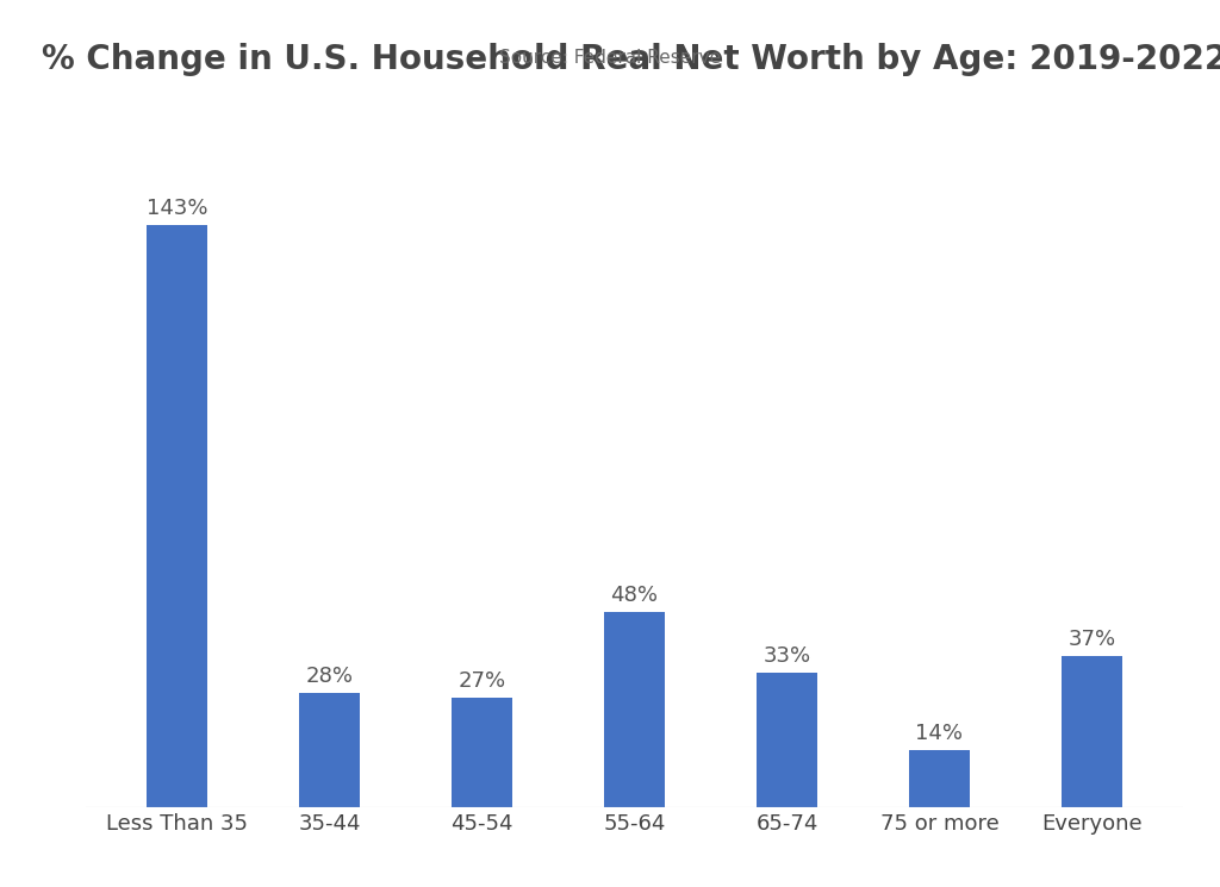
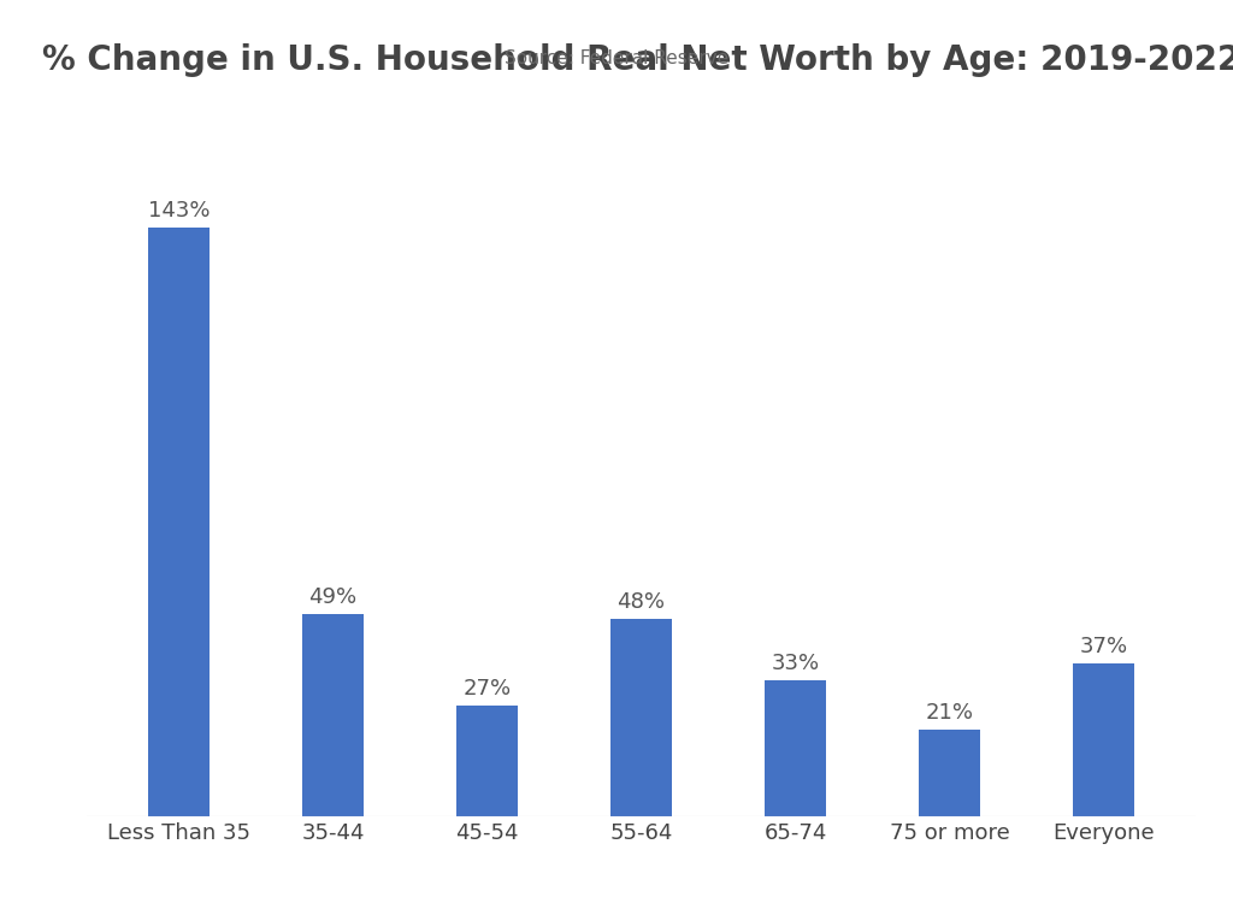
35-44: 28% -> 49%
75 or more: 14% -> 21%
